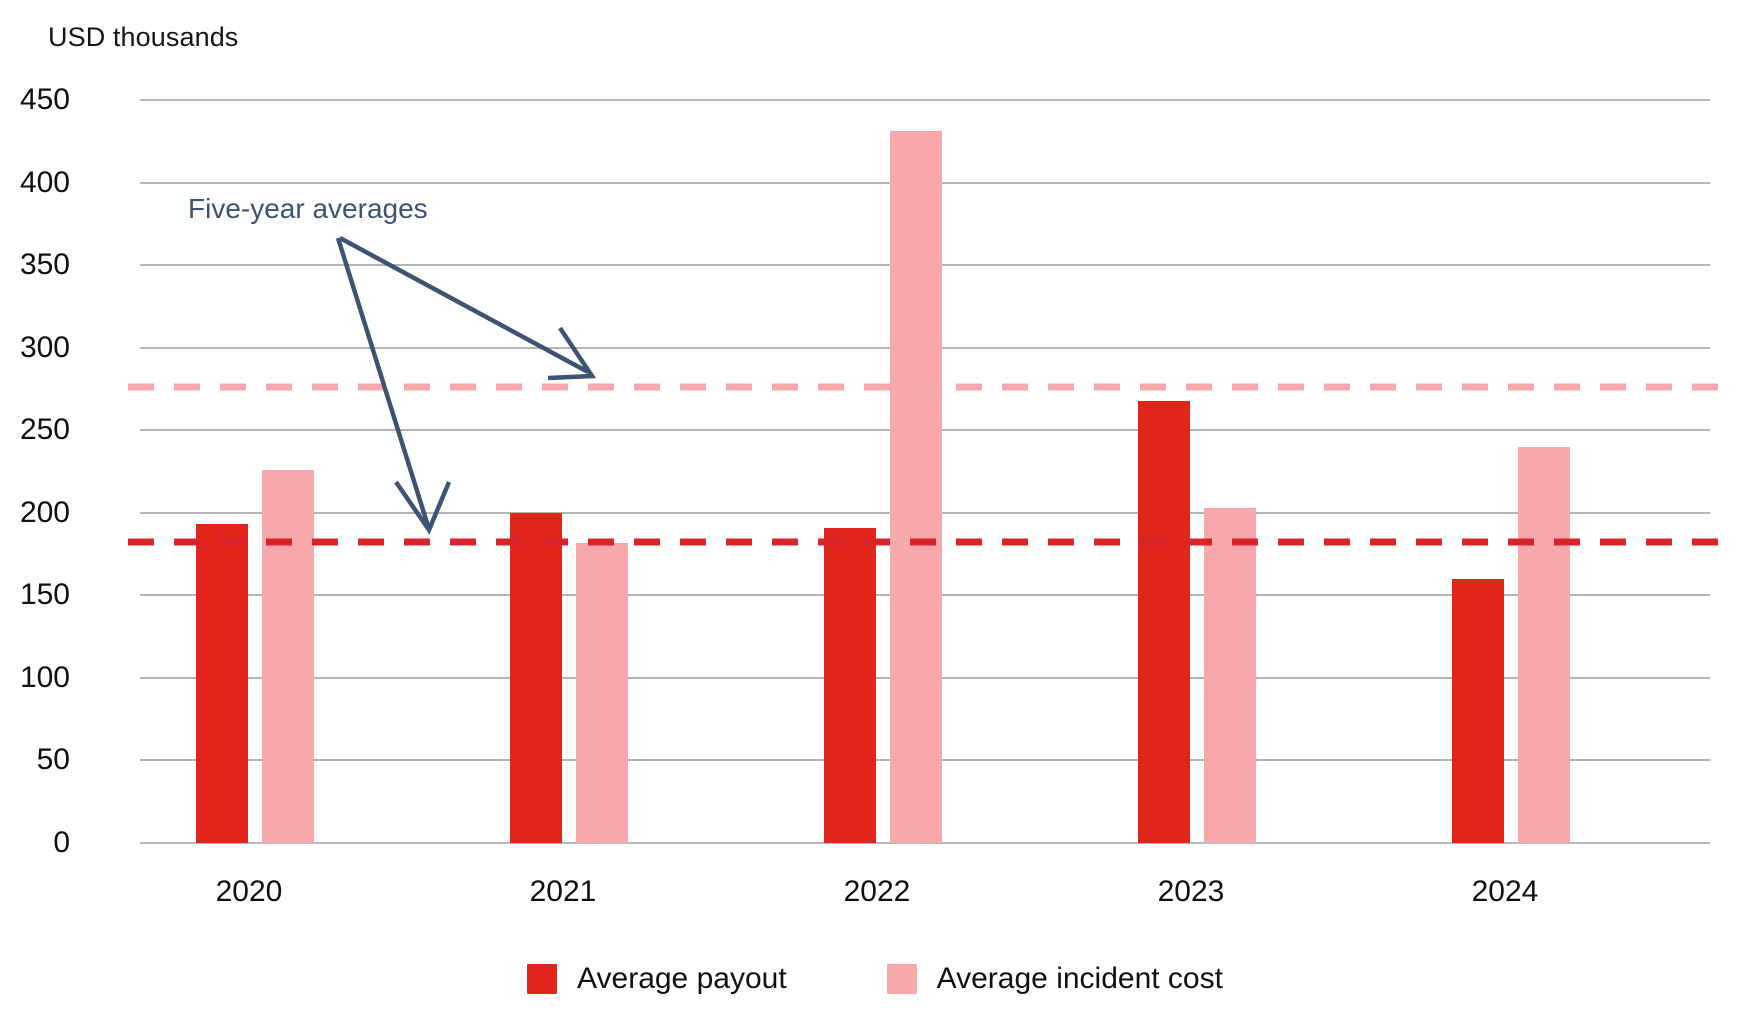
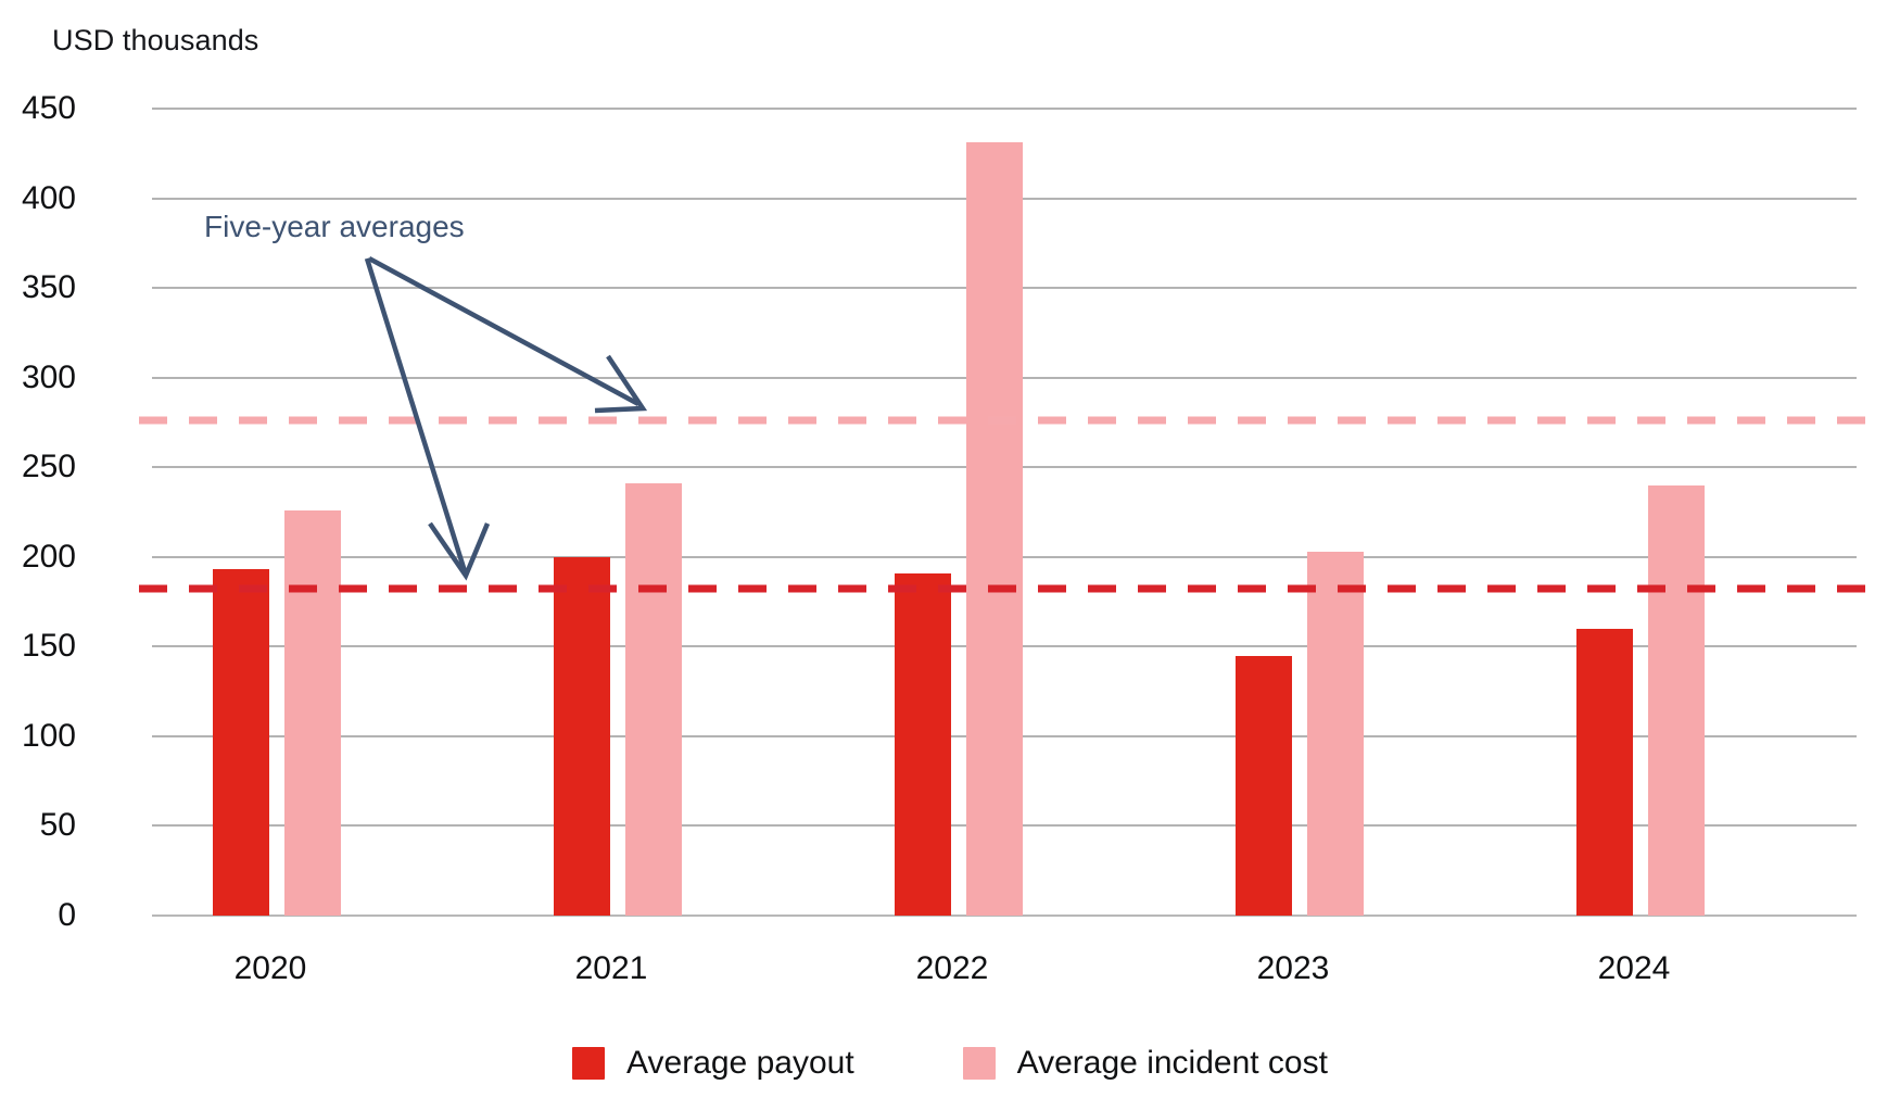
Average incident cost/2021: 182 -> 241
Average payout/2023: 268 -> 145
